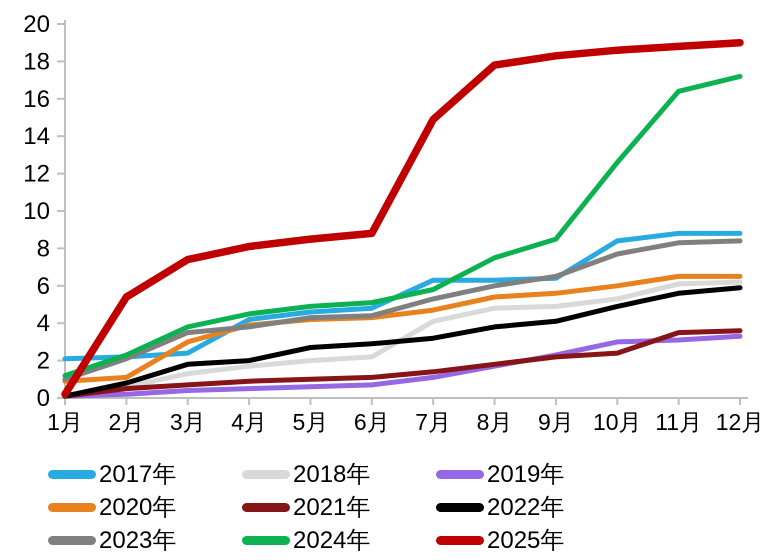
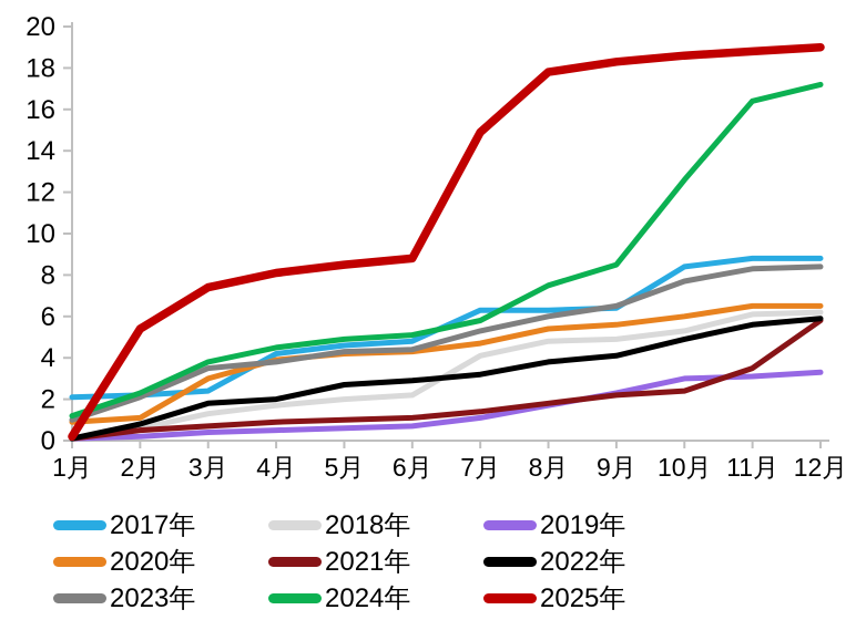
2021年/12月: 3.6 -> 5.8
